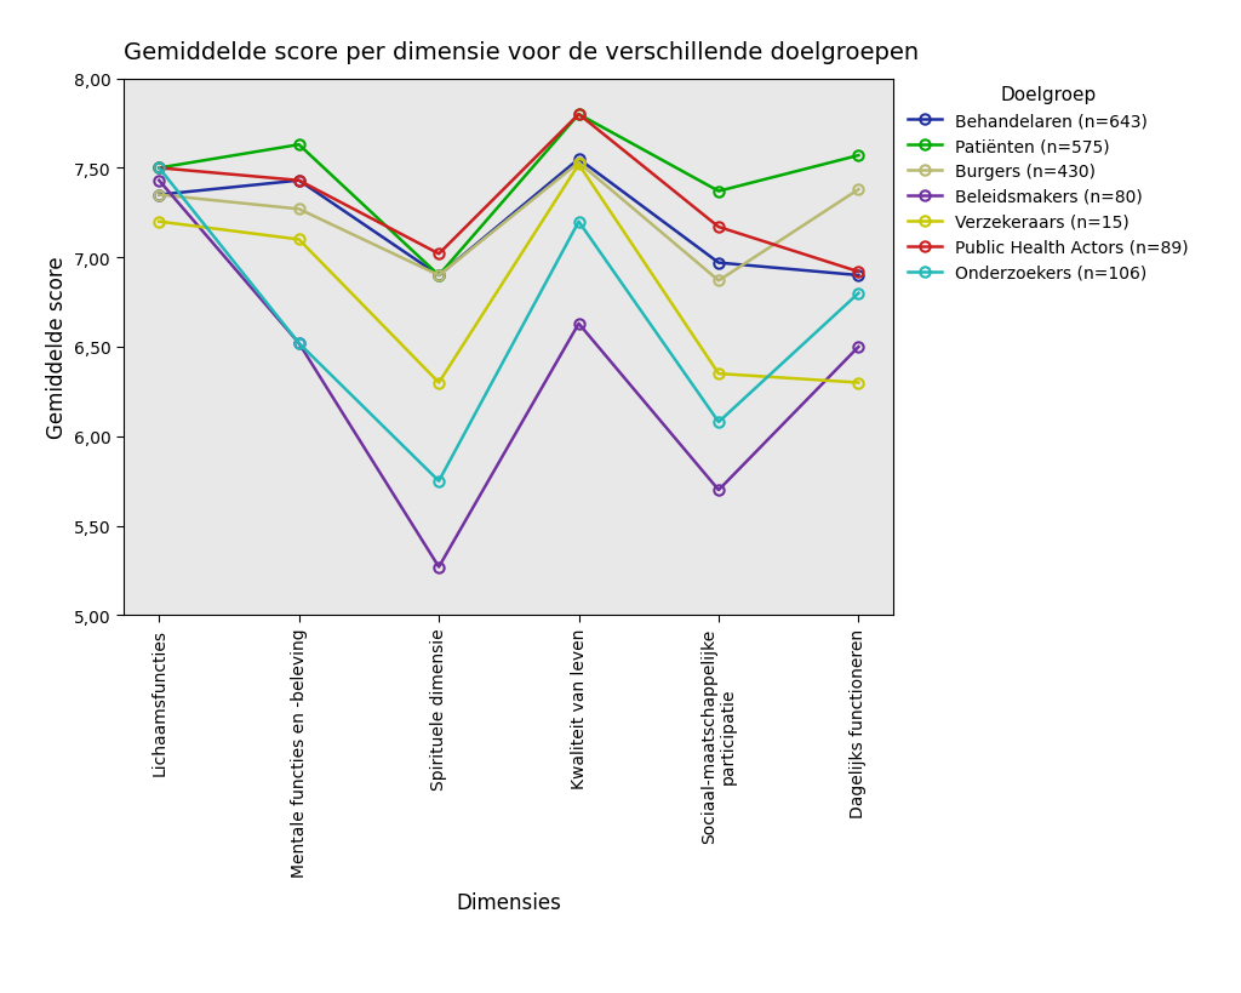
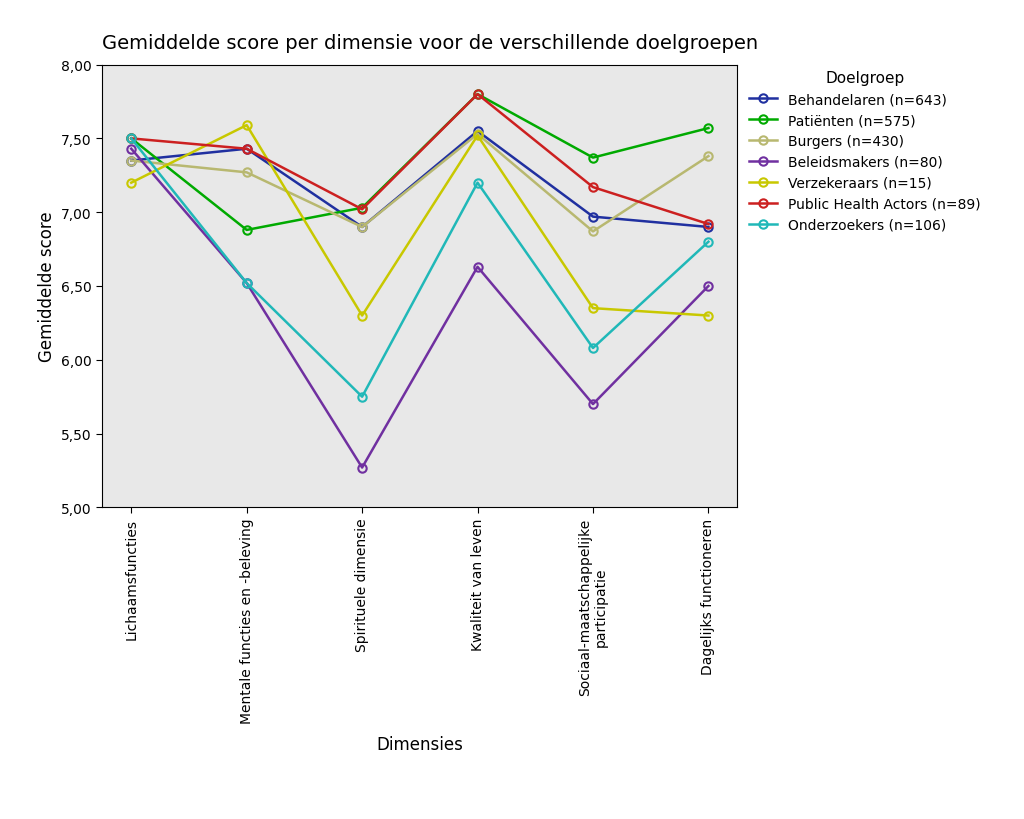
Patiënten (n=575)/Mentale functies en -beleving: 7,63 -> 6,88
Verzekeraars (n=15)/Mentale functies en -beleving: 7,10 -> 7,59
Patiënten (n=575)/Spirituele dimensie: 6,90 -> 7,03
